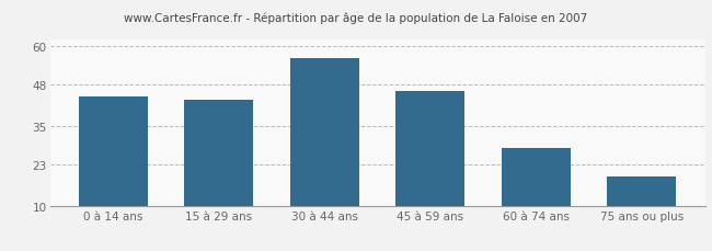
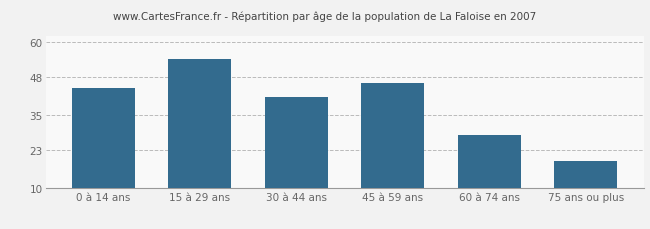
15 à 29 ans: 43 -> 54
30 à 44 ans: 56 -> 41
